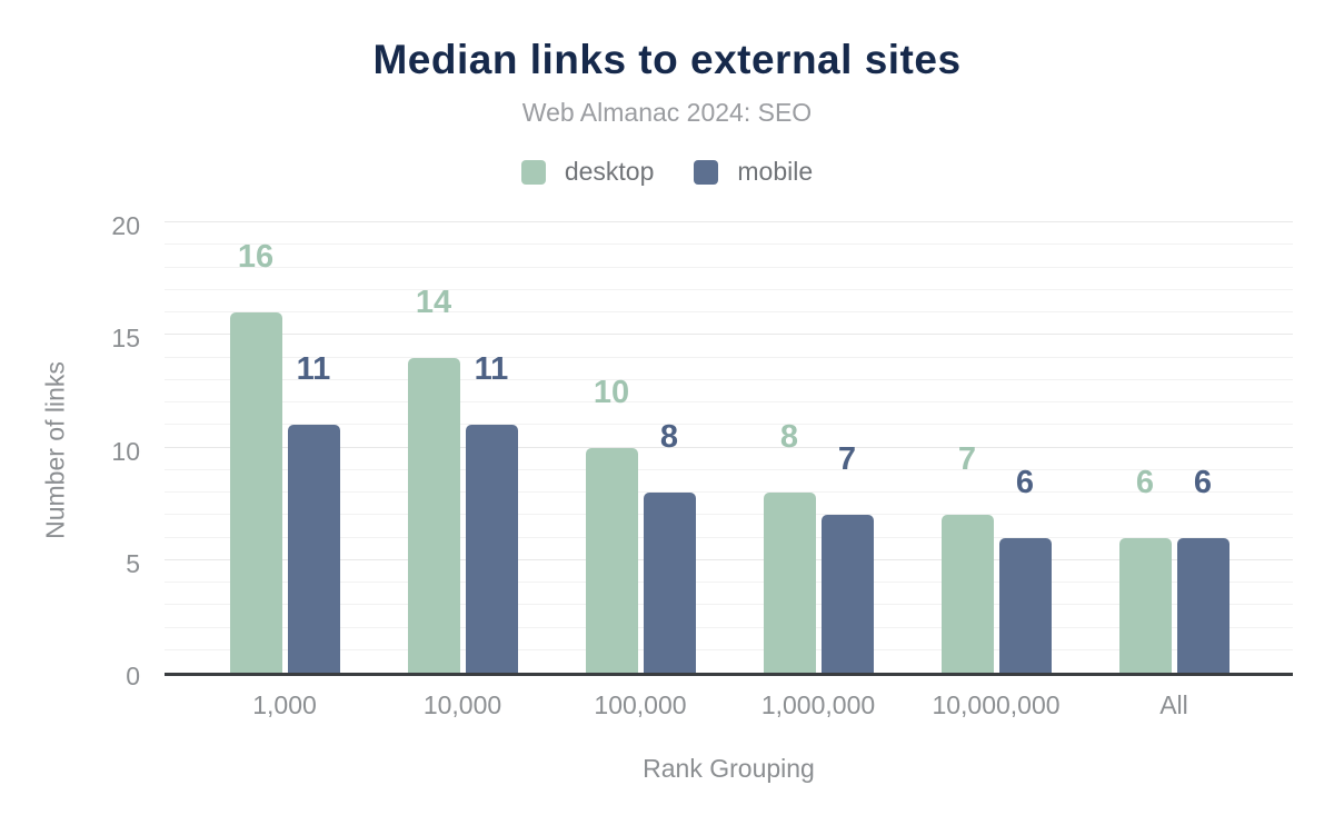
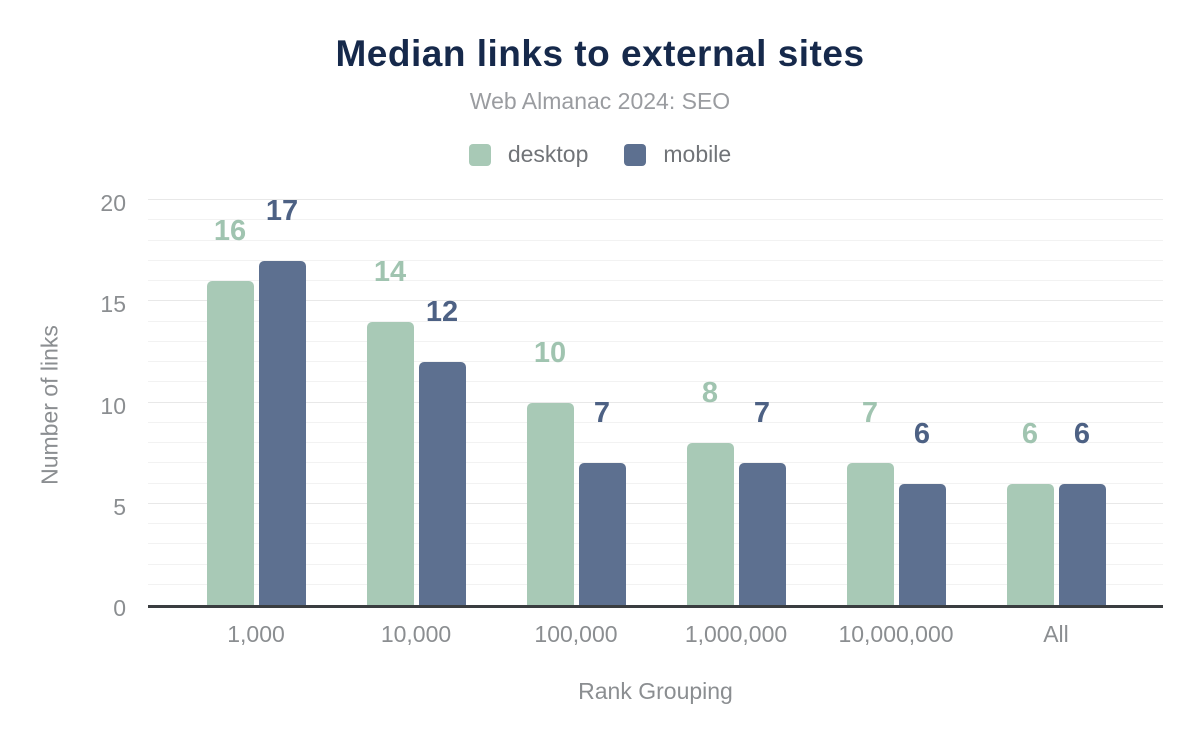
mobile/1,000: 11 -> 17
mobile/10,000: 11 -> 12
mobile/100,000: 8 -> 7
